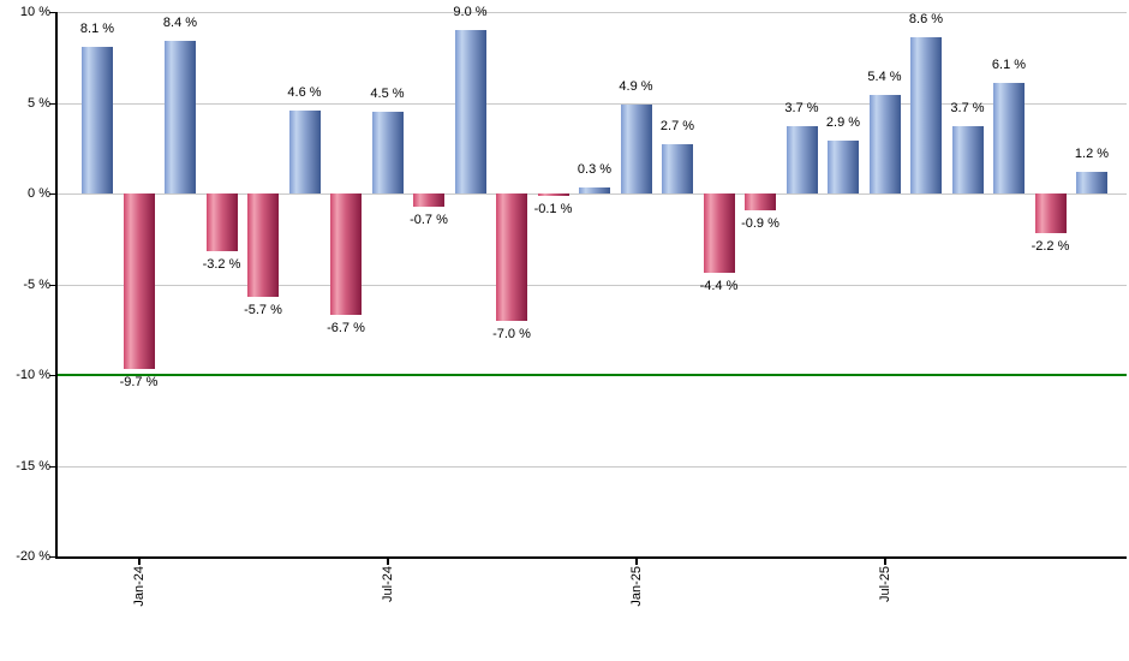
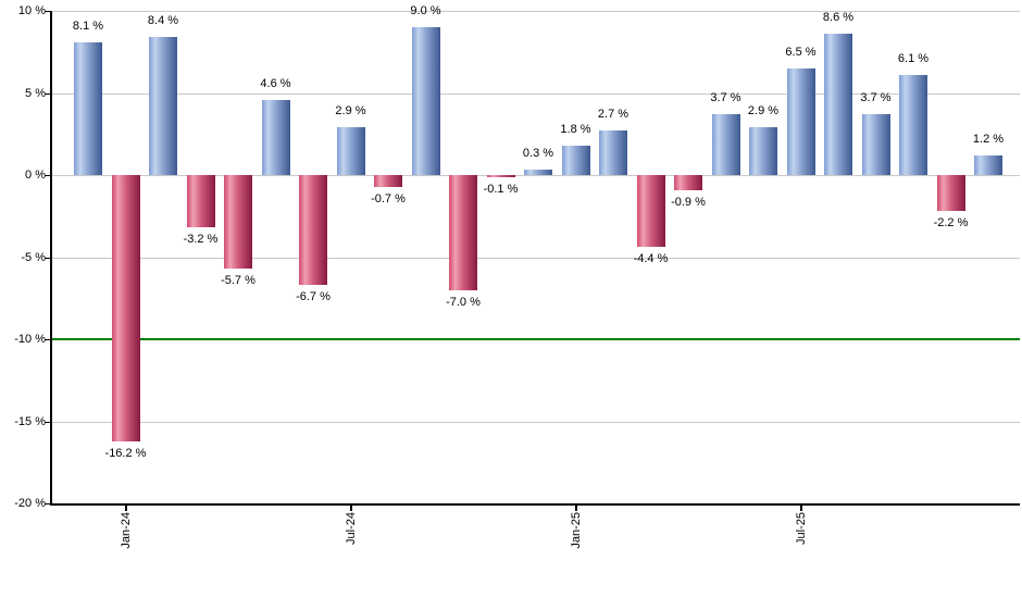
Jan-24: -9.7 -> -16.2
Jul-24: 4.5 -> 2.9
Jan-25: 4.9 -> 1.8
Jul-25: 5.4 -> 6.5
